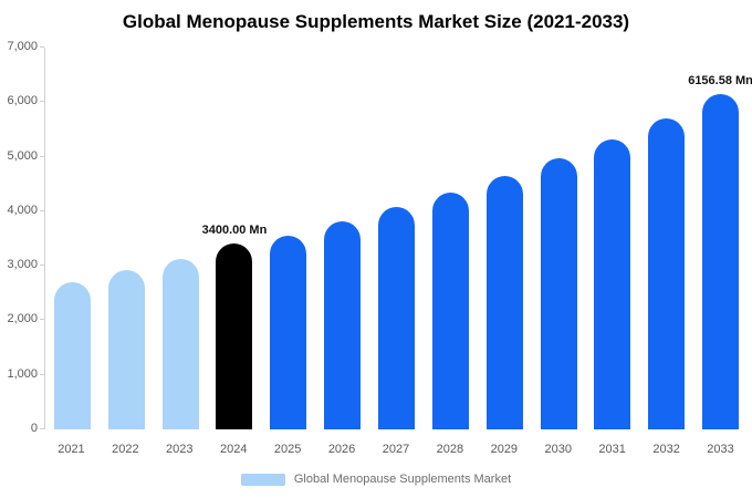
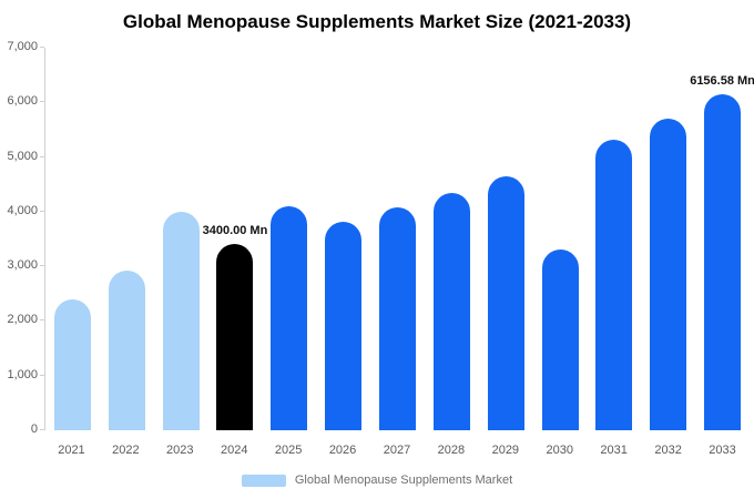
2021: 2700 -> 2400
2023: 3100 -> 4000
2025: 3600 -> 4100
2030: 5000 -> 3300
